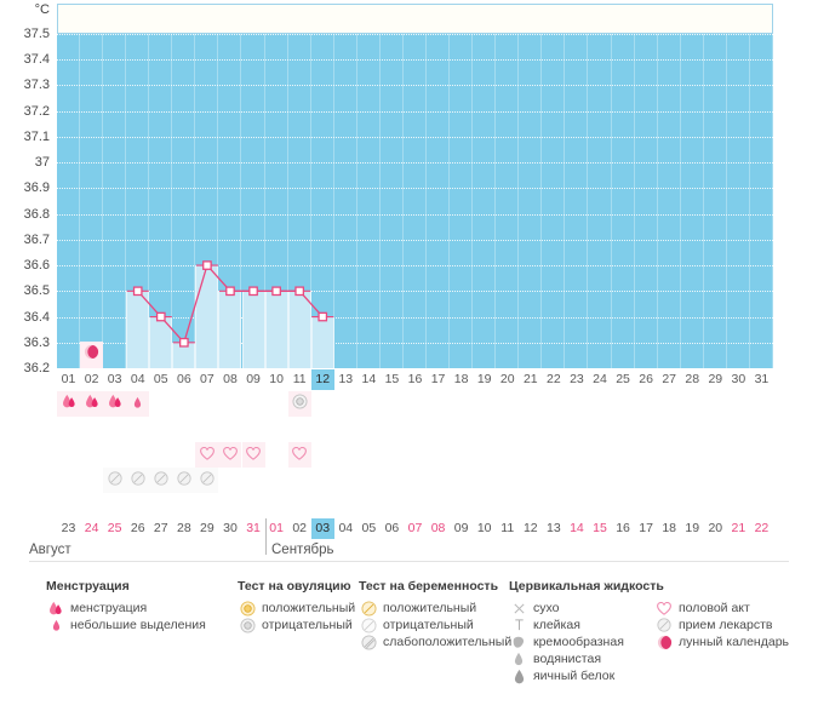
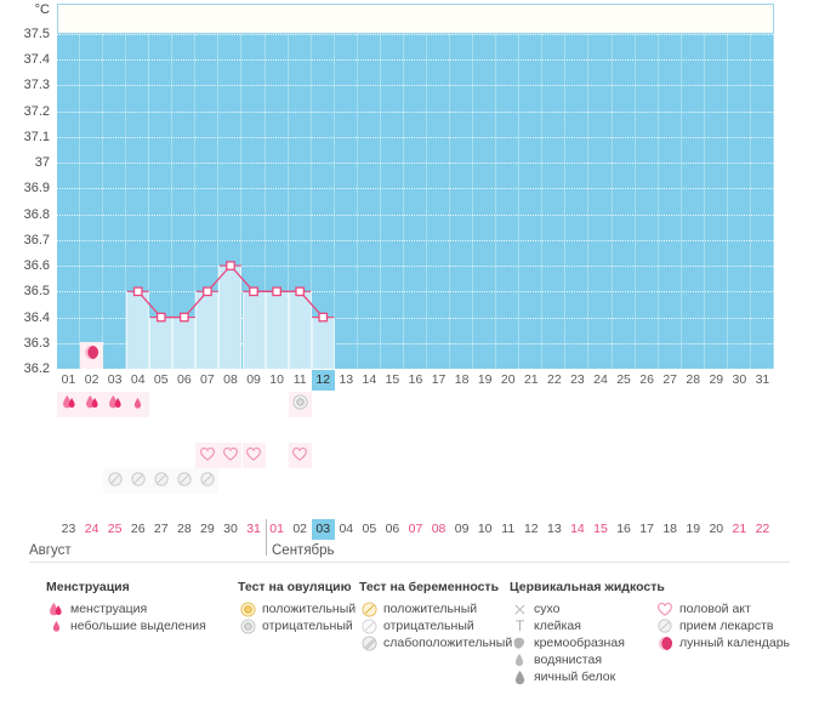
06: 36.3 -> 36.4
07: 36.6 -> 36.5
08: 36.5 -> 36.6
